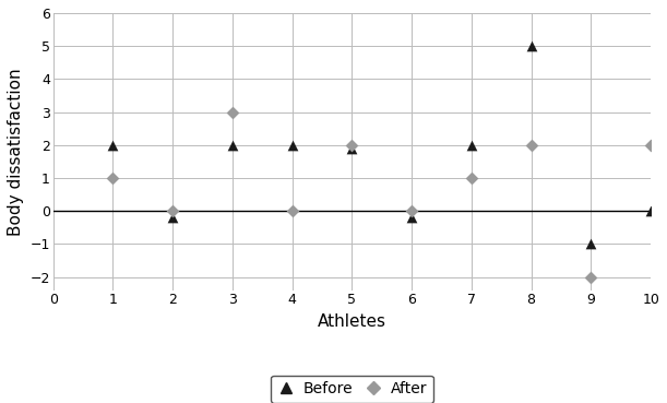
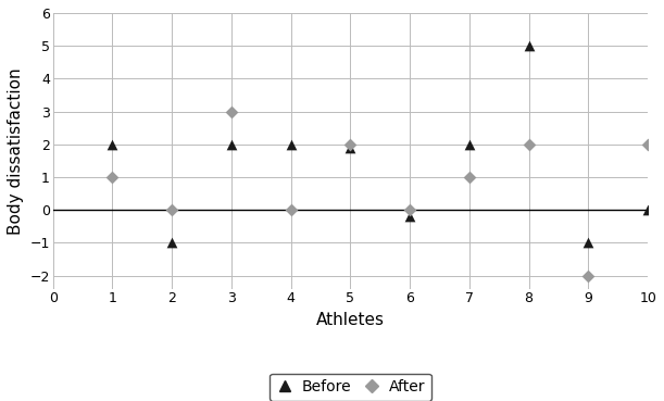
Before/2: -0.2 -> -1.0
